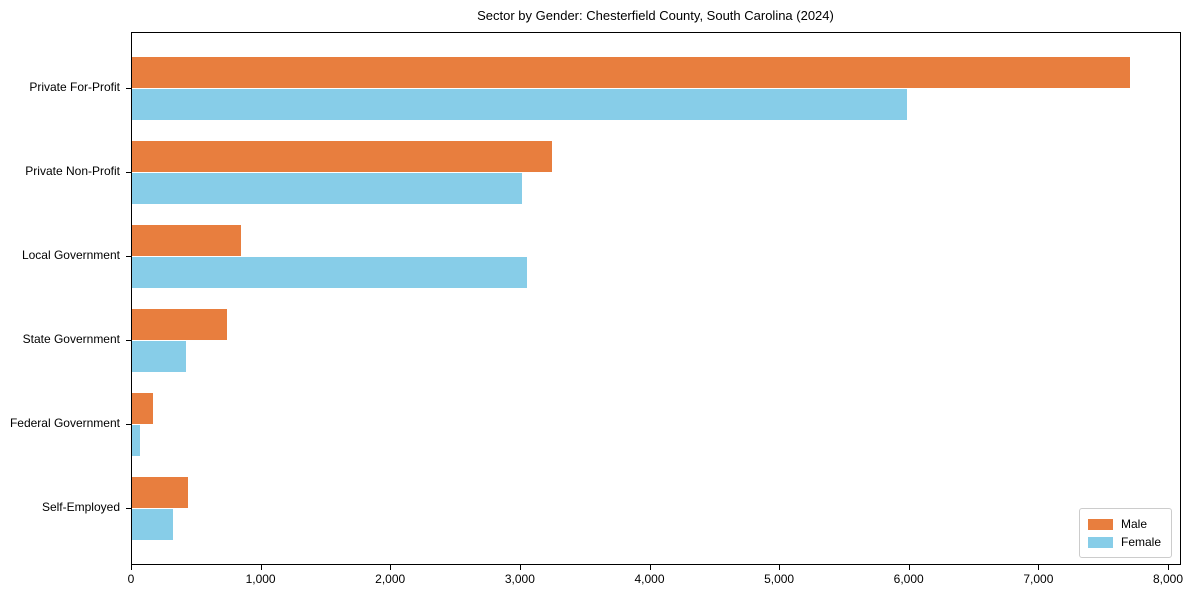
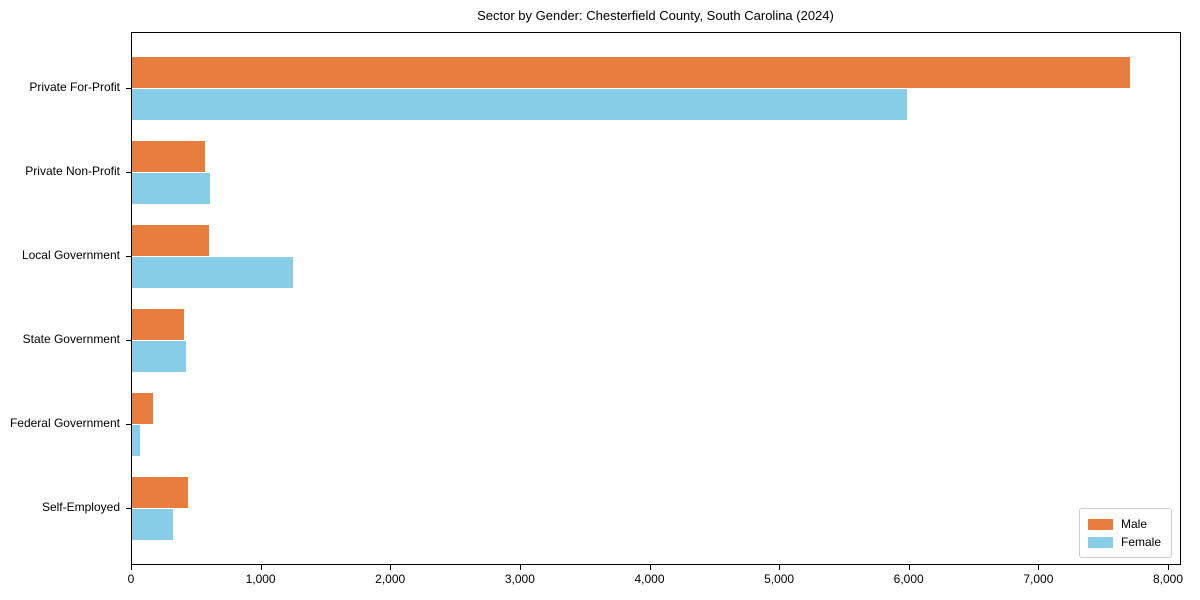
Male/Private Non-Profit: 3240 -> 560
Female/Private Non-Profit: 3010 -> 600
Male/Local Government: 840 -> 590
Female/Local Government: 3050 -> 1240
Male/State Government: 730 -> 400
